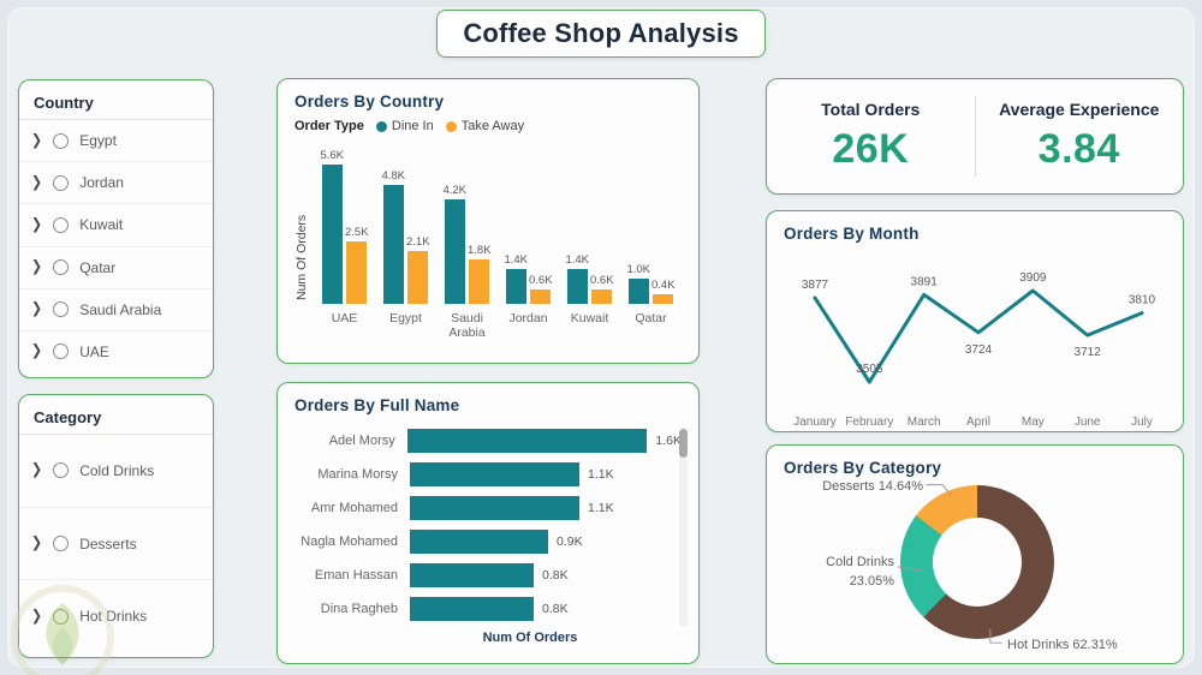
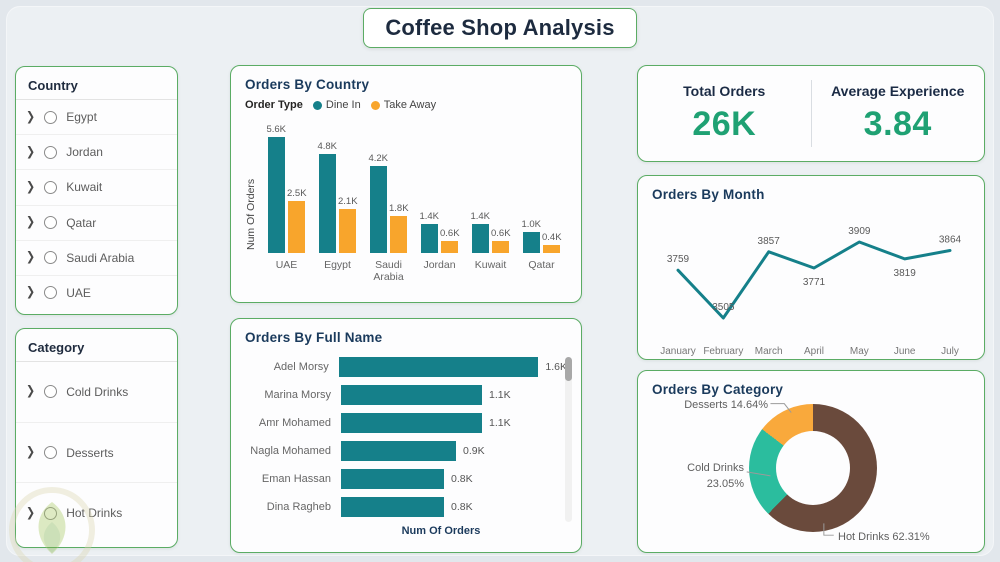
Orders By Month/January: 3877 -> 3759
Orders By Month/March: 3891 -> 3857
Orders By Month/April: 3724 -> 3771
Orders By Month/June: 3712 -> 3819
Orders By Month/July: 3810 -> 3864
